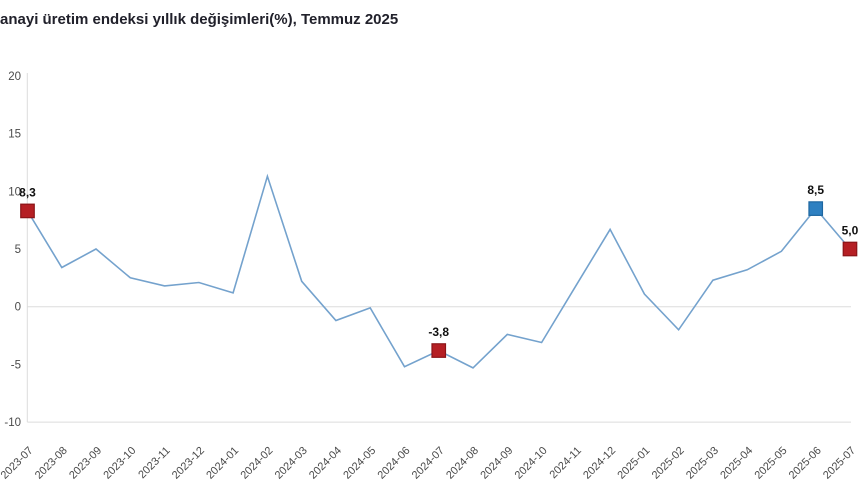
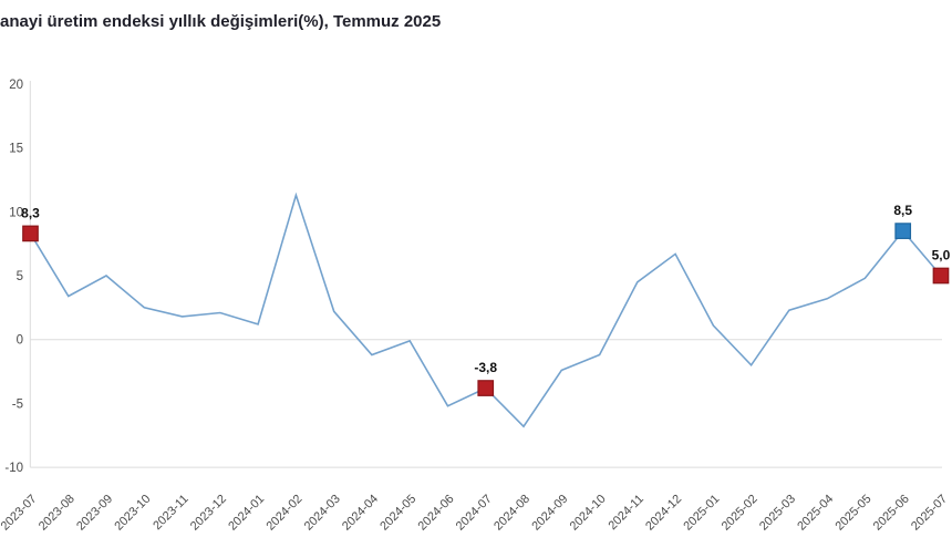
2024-08: -5.3 -> -6.8
2024-10: -3.1 -> -1.2
2024-11: 1.8 -> 4.5
